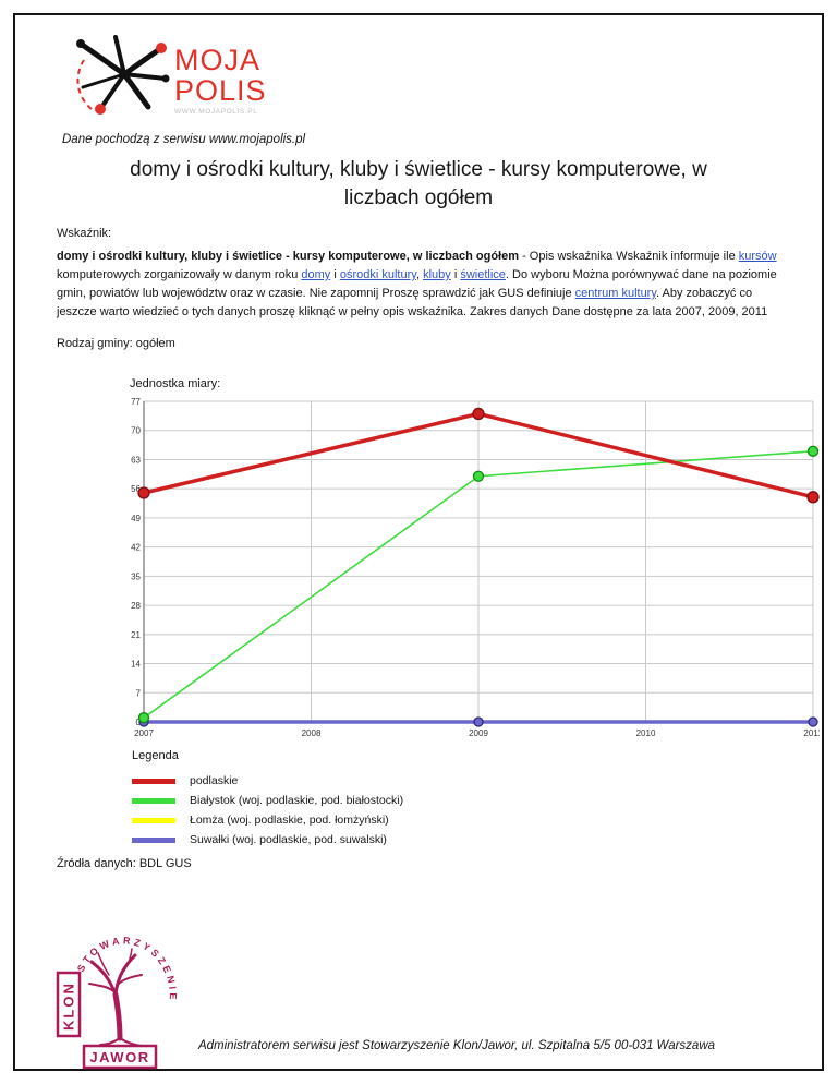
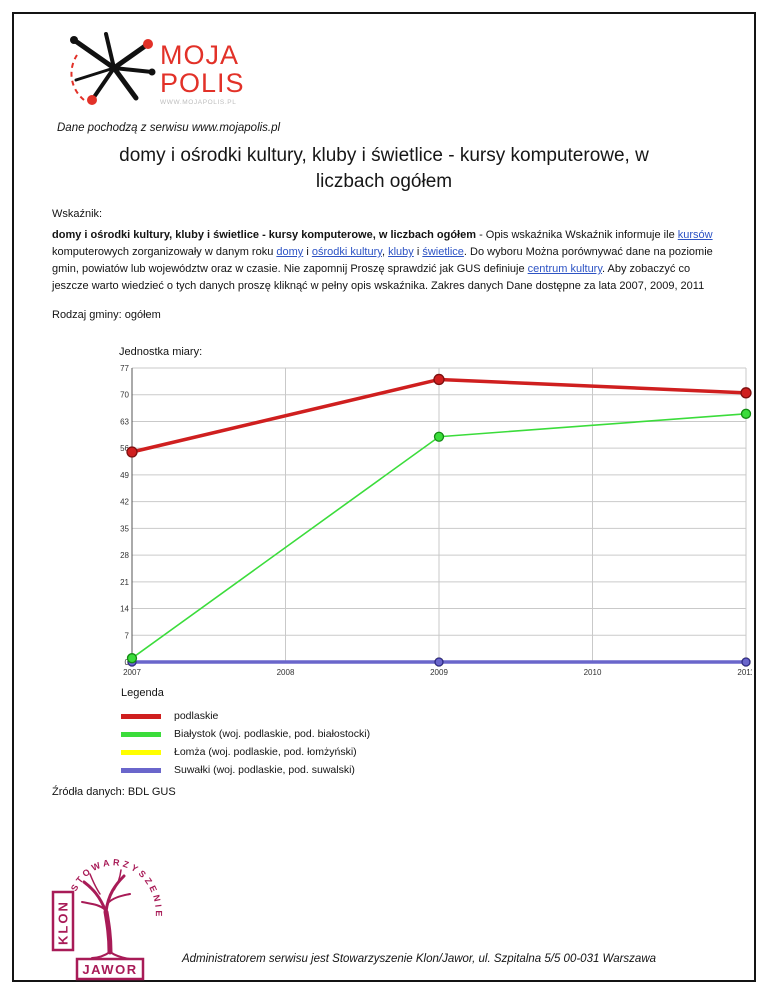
podlaskie/2011: 54 -> 70
